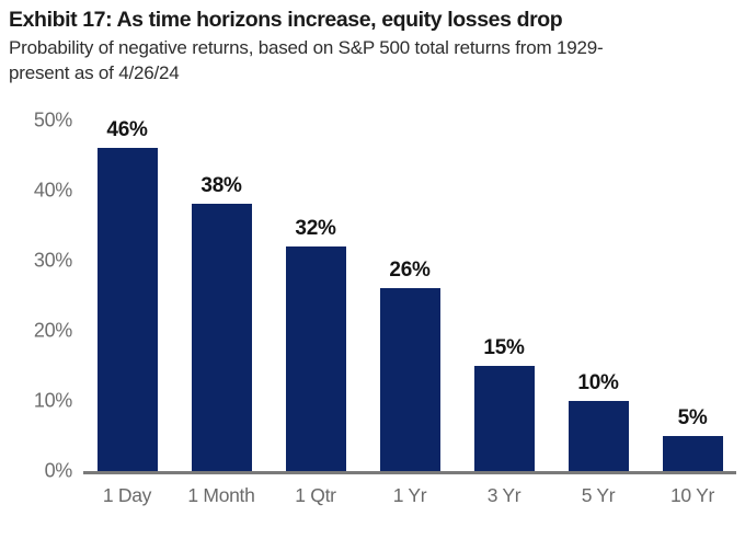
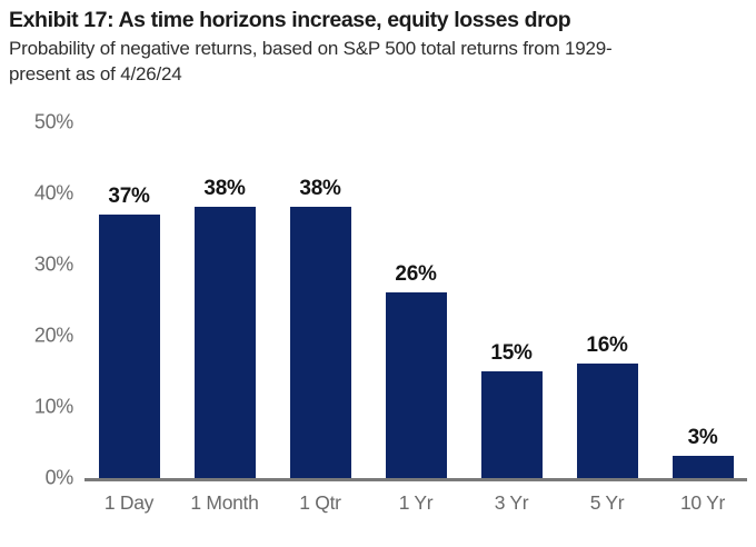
1 Day: 46% -> 37%
1 Qtr: 32% -> 38%
5 Yr: 10% -> 16%
10 Yr: 5% -> 3%
